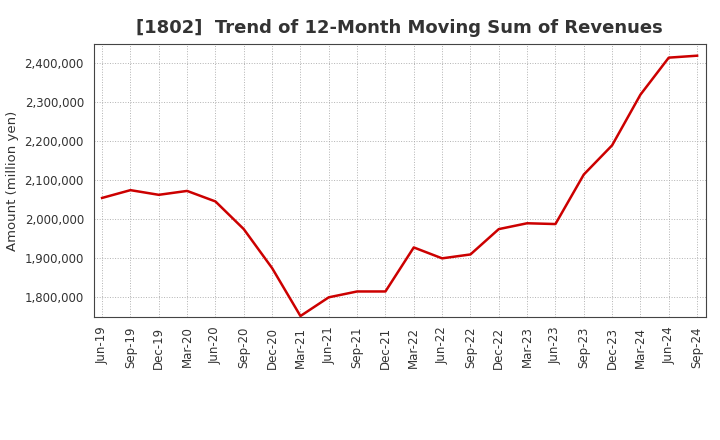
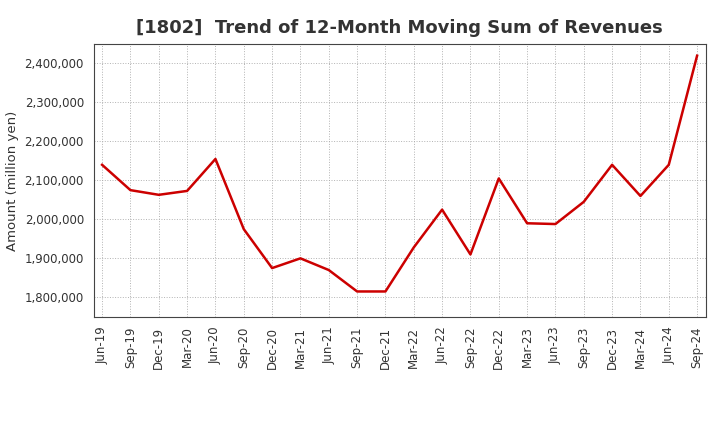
Jun-19: 2,055,000 -> 2,140,000
Jun-20: 2,046,000 -> 2,155,000
Mar-21: 1,752,000 -> 1,900,000
Jun-21: 1,800,000 -> 1,870,000
Jun-22: 1,900,000 -> 2,025,000
Dec-22: 1,975,000 -> 2,105,000
Sep-23: 2,115,000 -> 2,045,000
Dec-23: 2,190,000 -> 2,140,000
Mar-24: 2,320,000 -> 2,060,000
Jun-24: 2,415,000 -> 2,140,000
